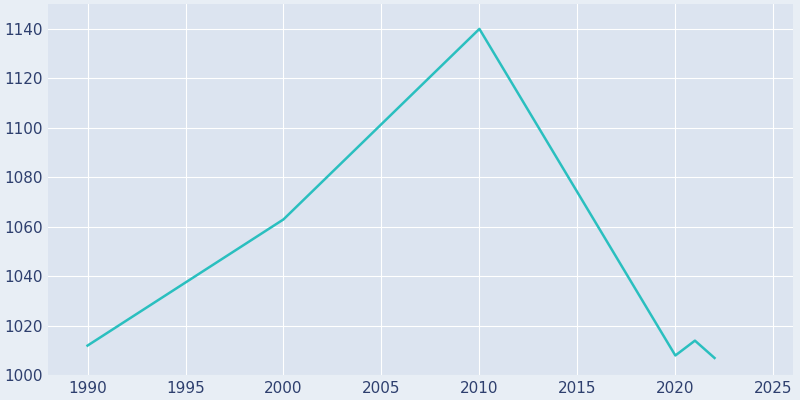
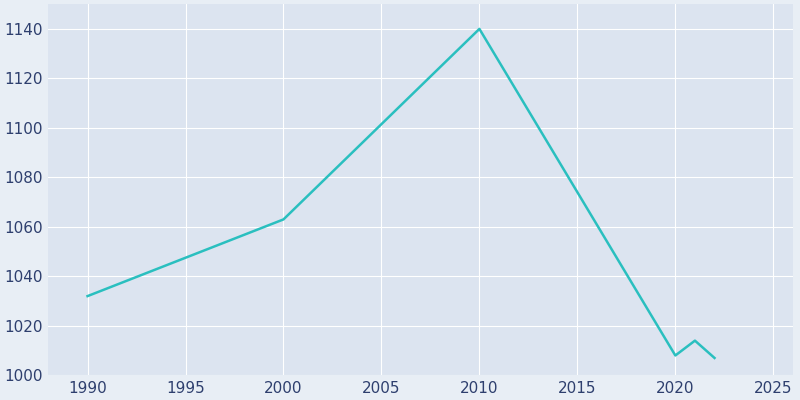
1990: 1012 -> 1032
